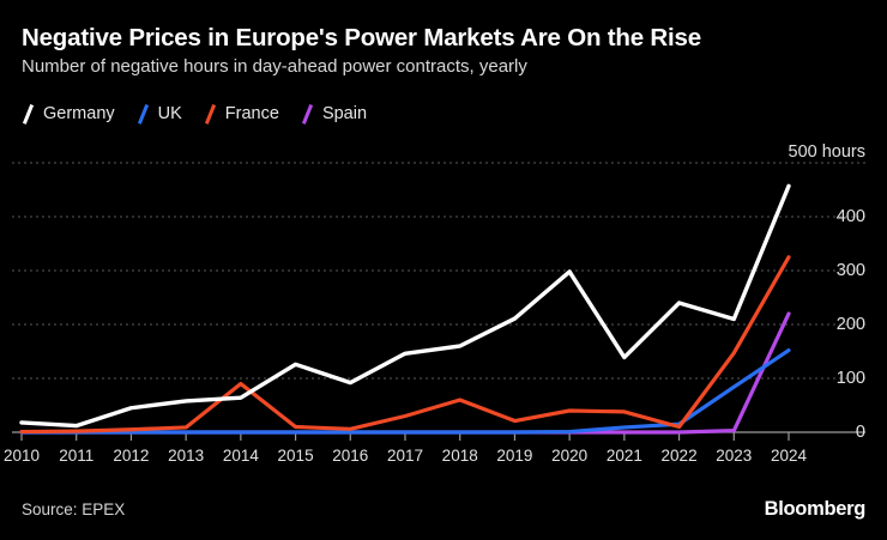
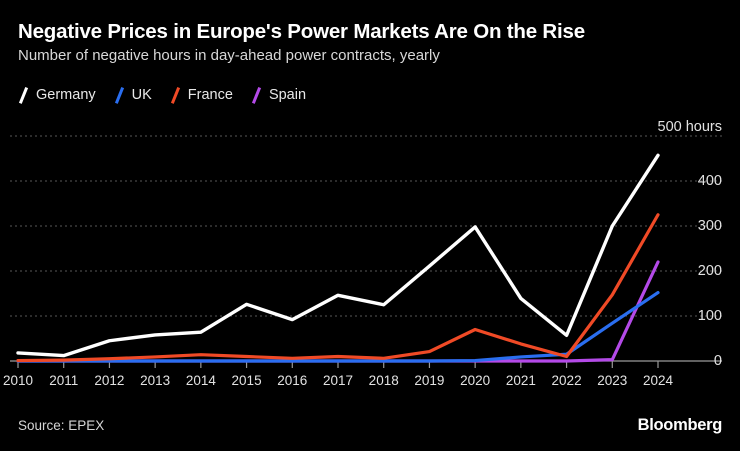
France/2014: 90 -> 10
France/2017: 30 -> 10
Germany/2018: 160 -> 120
France/2018: 60 -> 10
France/2020: 40 -> 70
Germany/2022: 240 -> 60
Germany/2023: 210 -> 300
